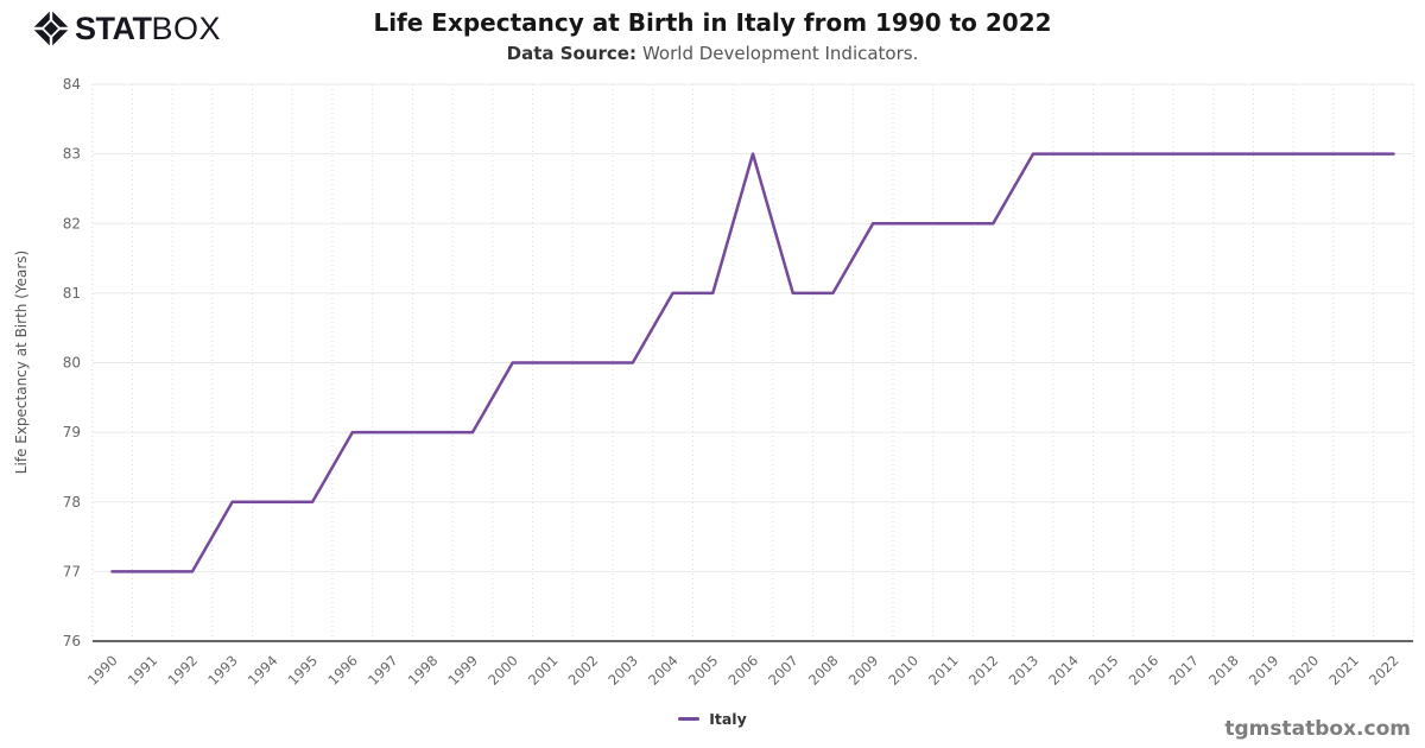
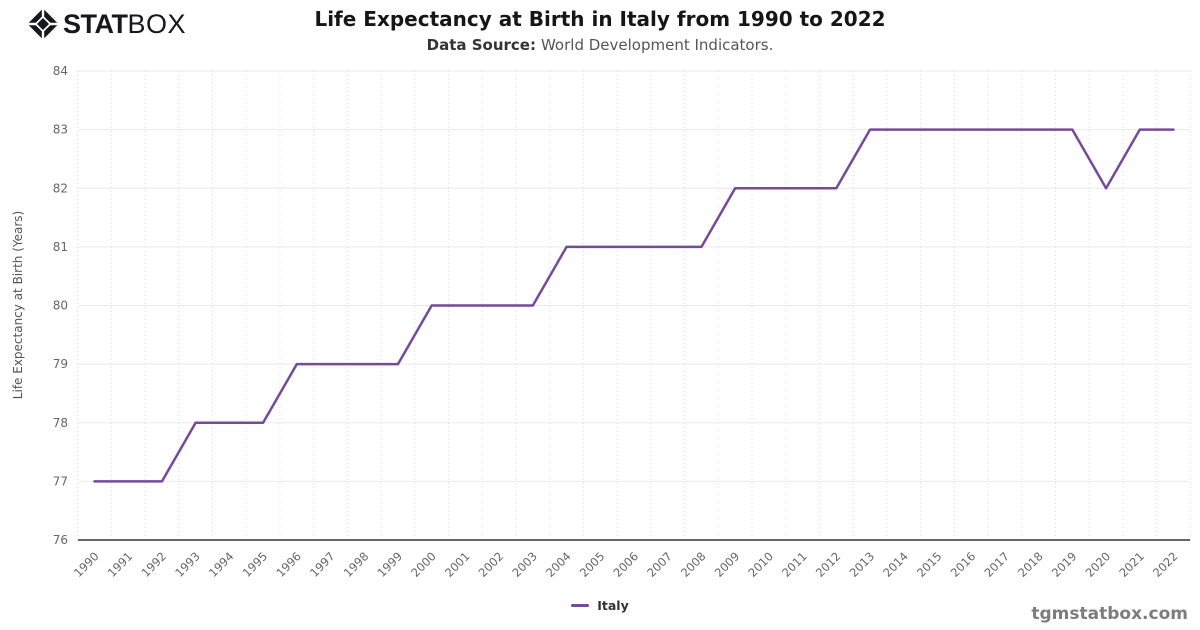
2006: 83 -> 81
2020: 83 -> 82
